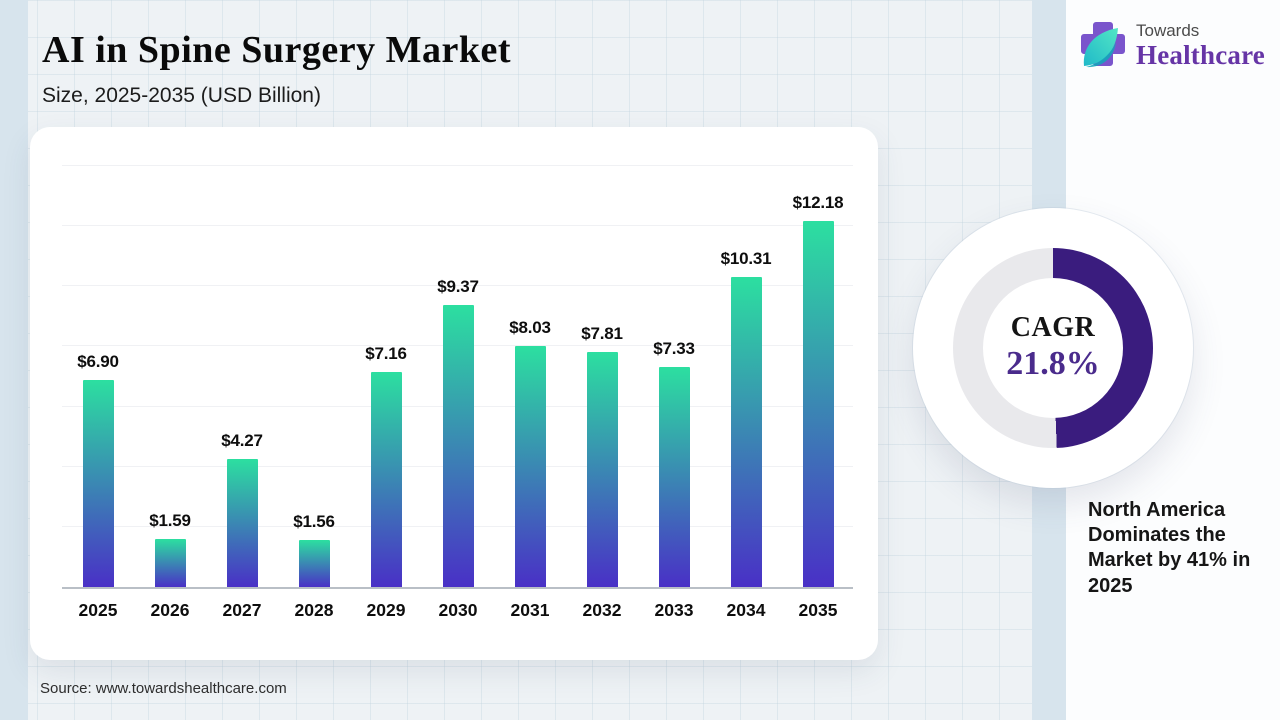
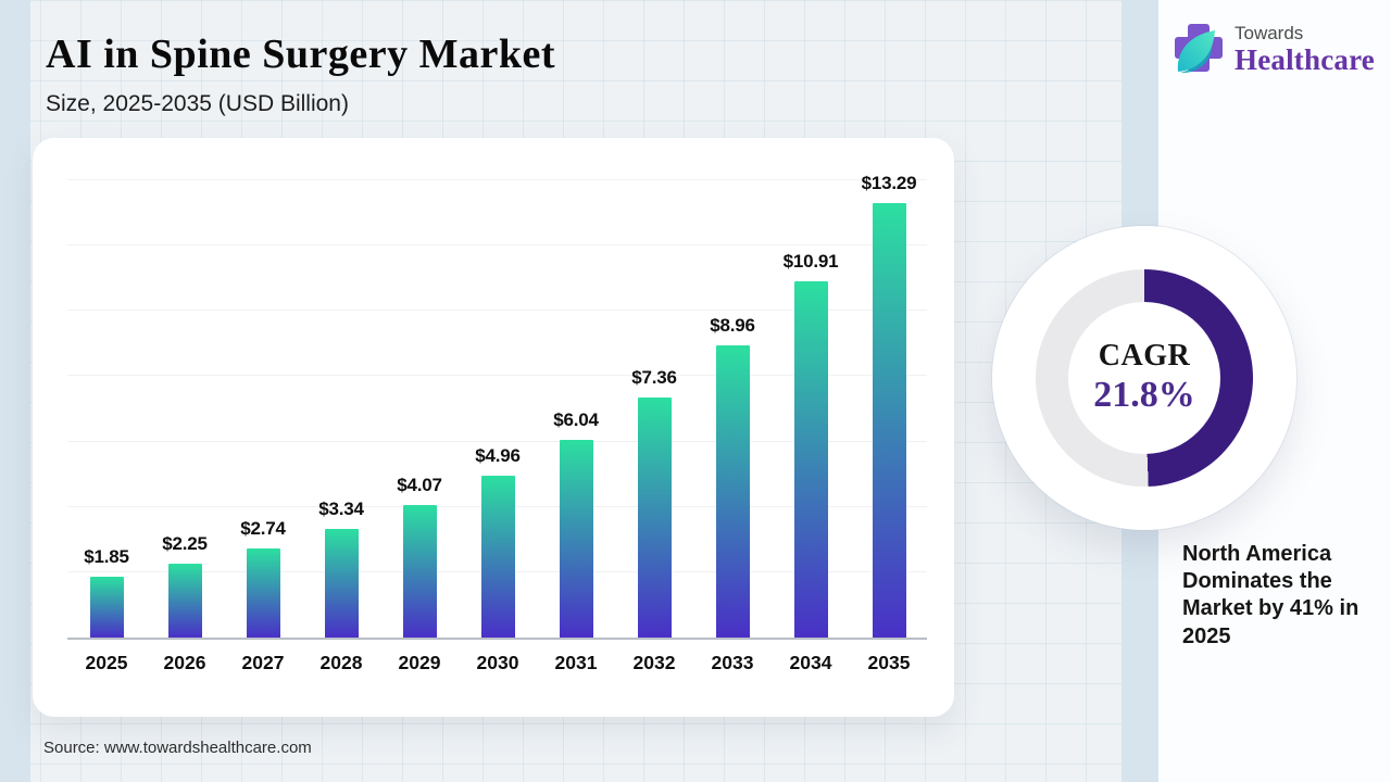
2025: $6.90 -> $1.85
2026: $1.59 -> $2.25
2027: $4.27 -> $2.74
2028: $1.56 -> $3.34
2029: $7.16 -> $4.07
2030: $9.37 -> $4.96
2031: $8.03 -> $6.04
2032: $7.81 -> $7.36
2033: $7.33 -> $8.96
2034: $10.31 -> $10.91
2035: $12.18 -> $13.29
